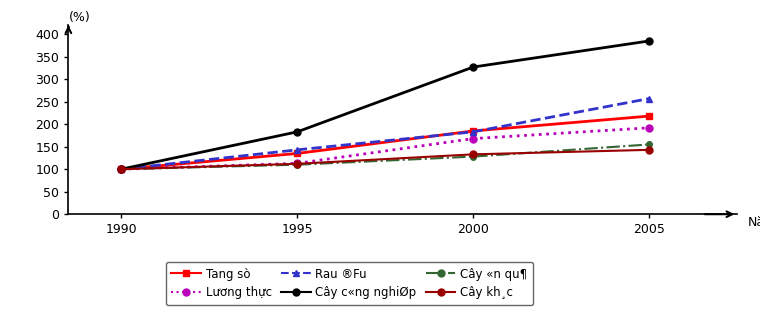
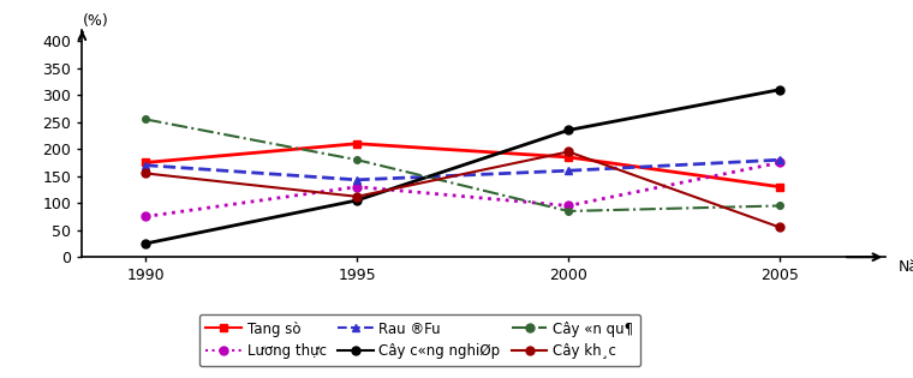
Tang sò/1990: 100 -> 175
Lương thực/1990: 100 -> 75
Rau ®Fu/1990: 100 -> 170
Cây c«ng nghiØp/1990: 100 -> 25
Cây «n qu¶/1990: 100 -> 255
Cây kh¸c/1990: 100 -> 155
Tang sò/1995: 135 -> 210
Lương thực/1995: 113 -> 130
Cây c«ng nghiØp/1995: 183 -> 105
Cây «n qu¶/1995: 110 -> 180
Lương thực/2000: 168 -> 95
Rau ®Fu/2000: 183 -> 160
Cây c«ng nghiØp/2000: 327 -> 235
Cây «n qu¶/2000: 128 -> 85
Cây kh¸c/2000: 133 -> 195
Tang sò/2005: 218 -> 130
Lương thực/2005: 192 -> 175
Rau ®Fu/2005: 257 -> 180
Cây c«ng nghiØp/2005: 385 -> 310
Cây «n qu¶/2005: 155 -> 95
Cây kh¸c/2005: 143 -> 55
